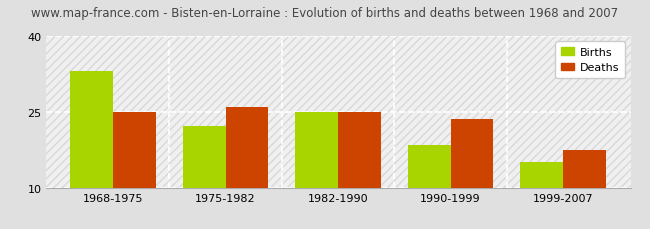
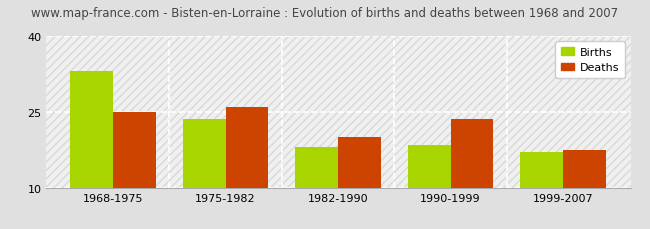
Births/1975-1982: 22.2 -> 23.5
Births/1982-1990: 25.0 -> 18.0
Deaths/1982-1990: 25.0 -> 20.0
Births/1999-2007: 15.0 -> 17.0
